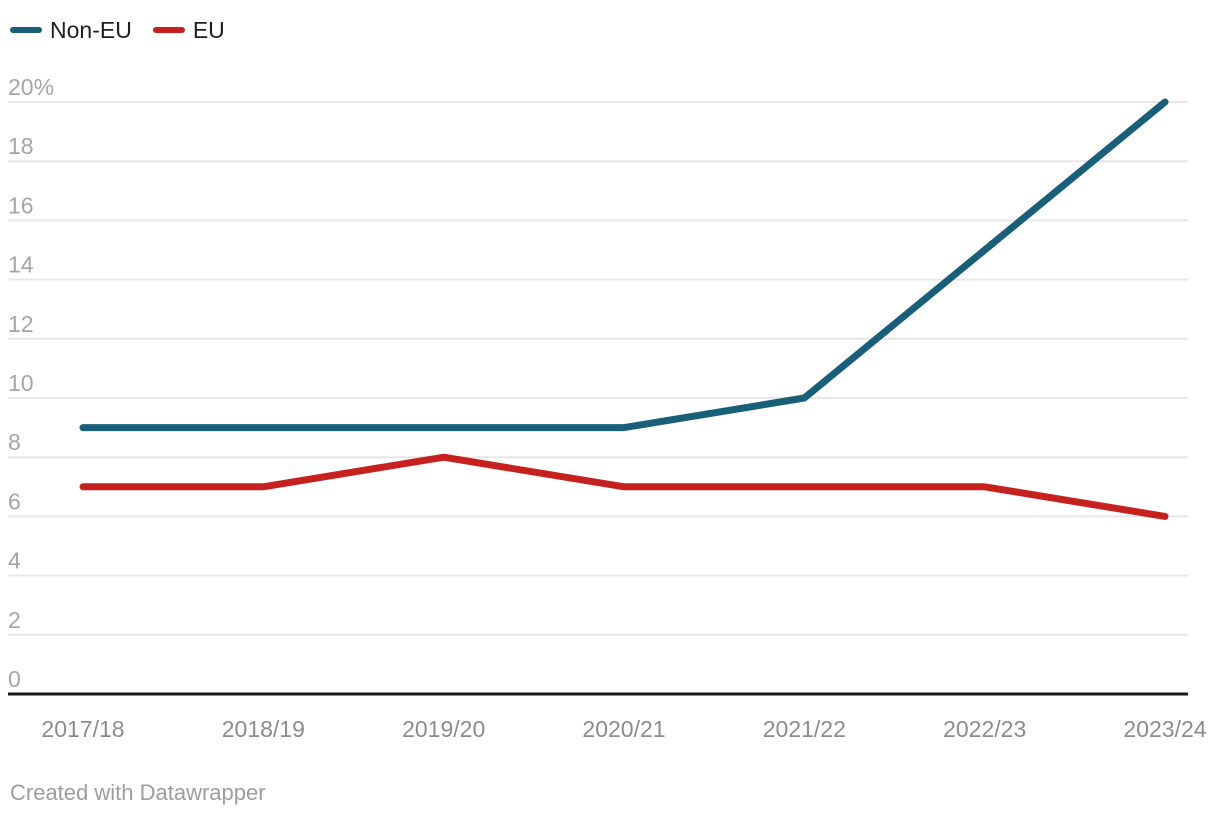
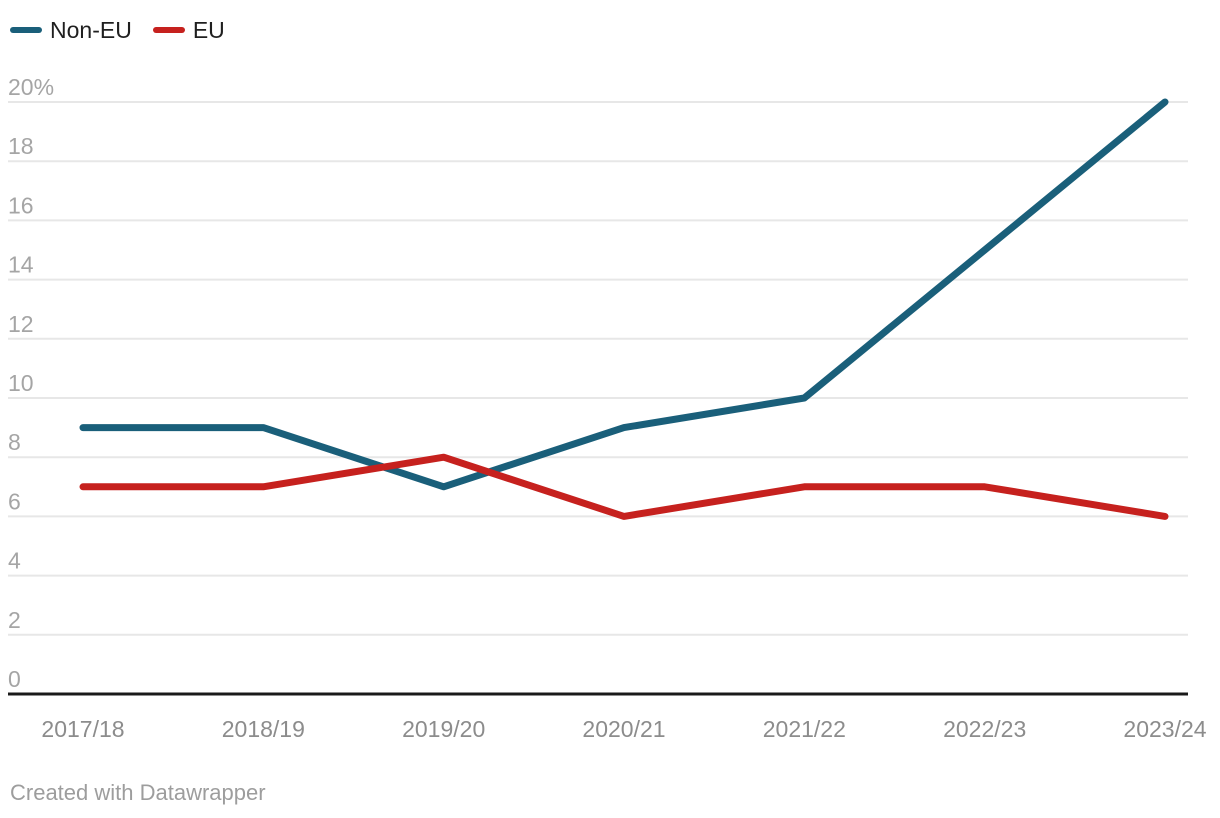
Non-EU/2019/20: 9% -> 7%
EU/2020/21: 7% -> 6%
